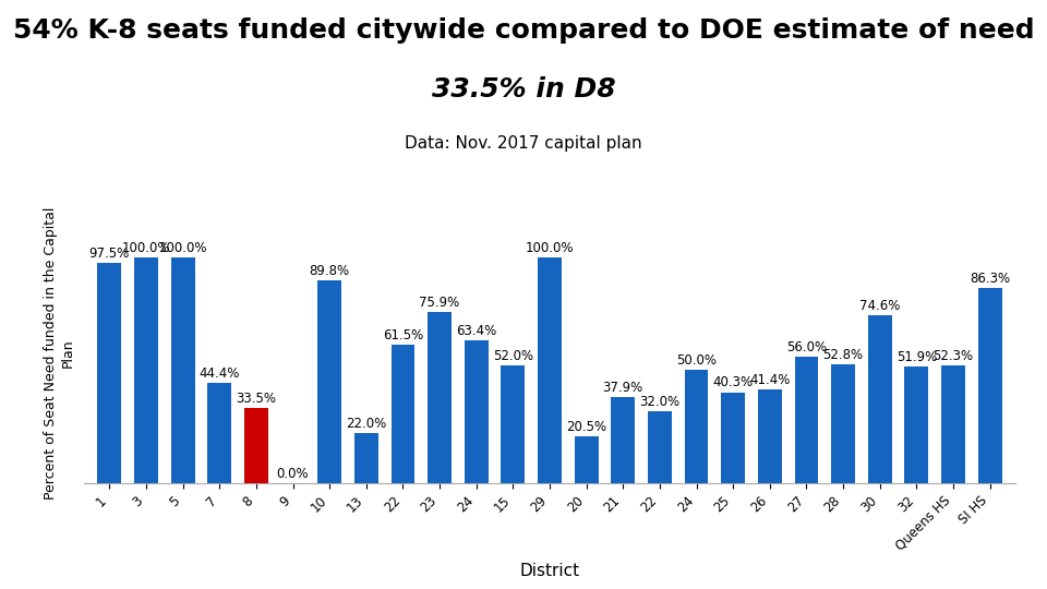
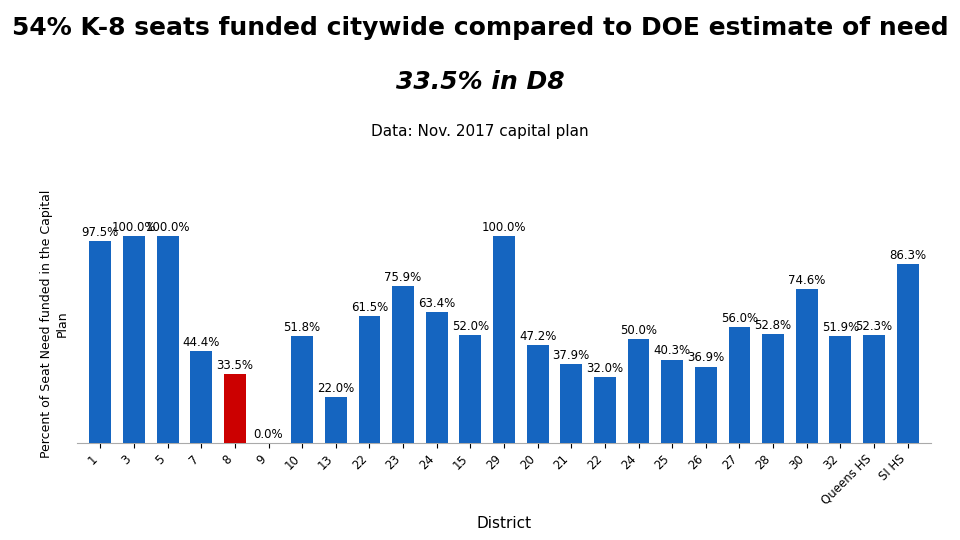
10: 89.8% -> 51.8%
20: 20.5% -> 47.2%
26: 41.4% -> 36.9%
